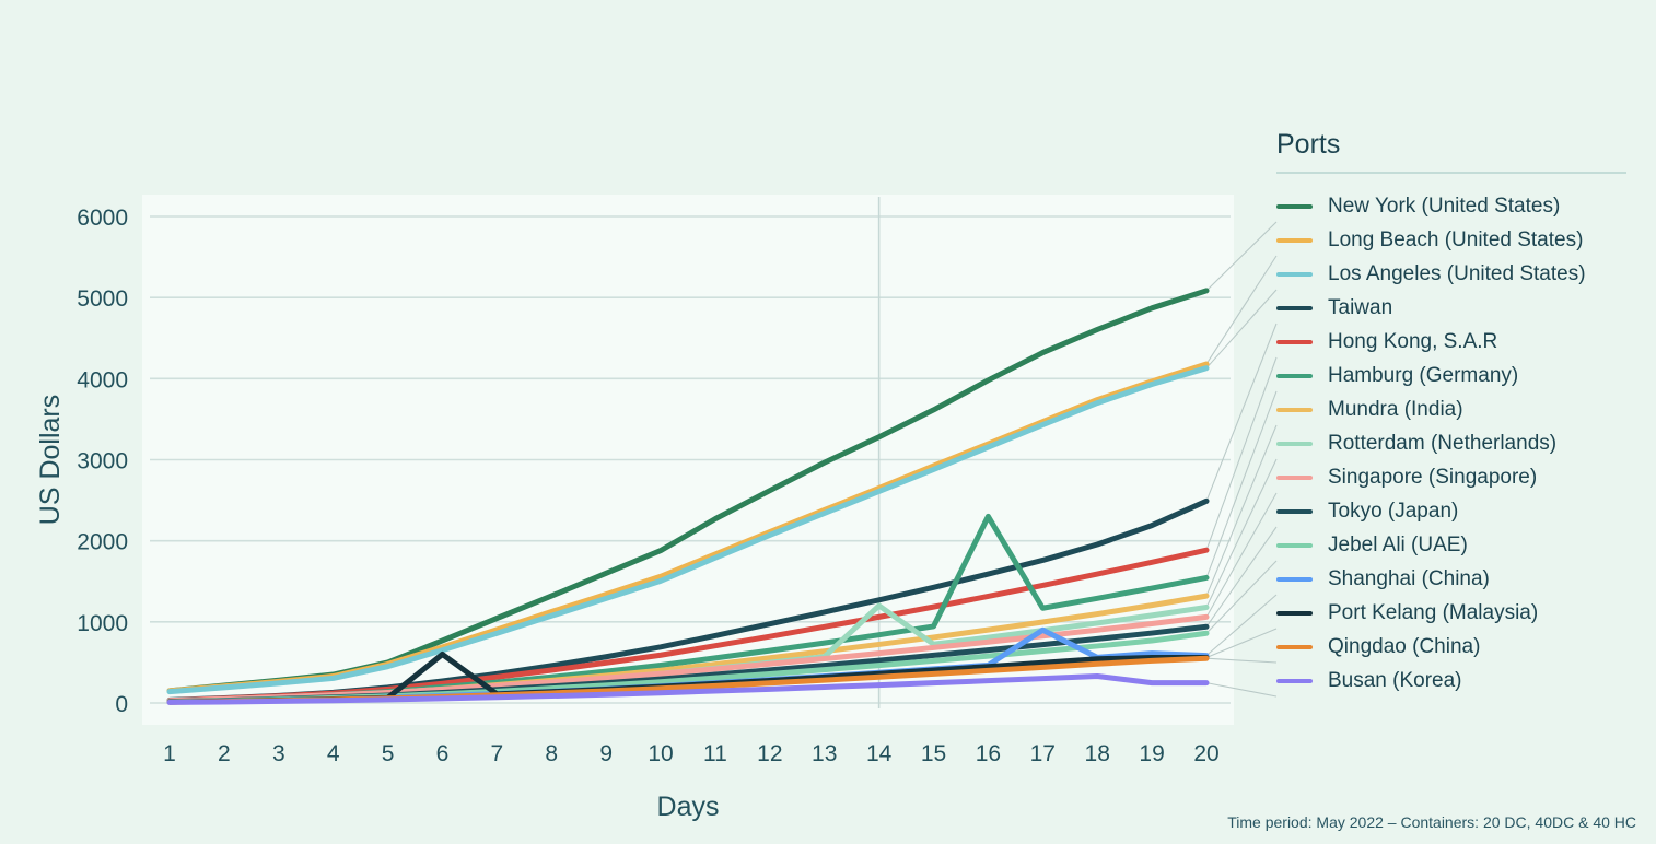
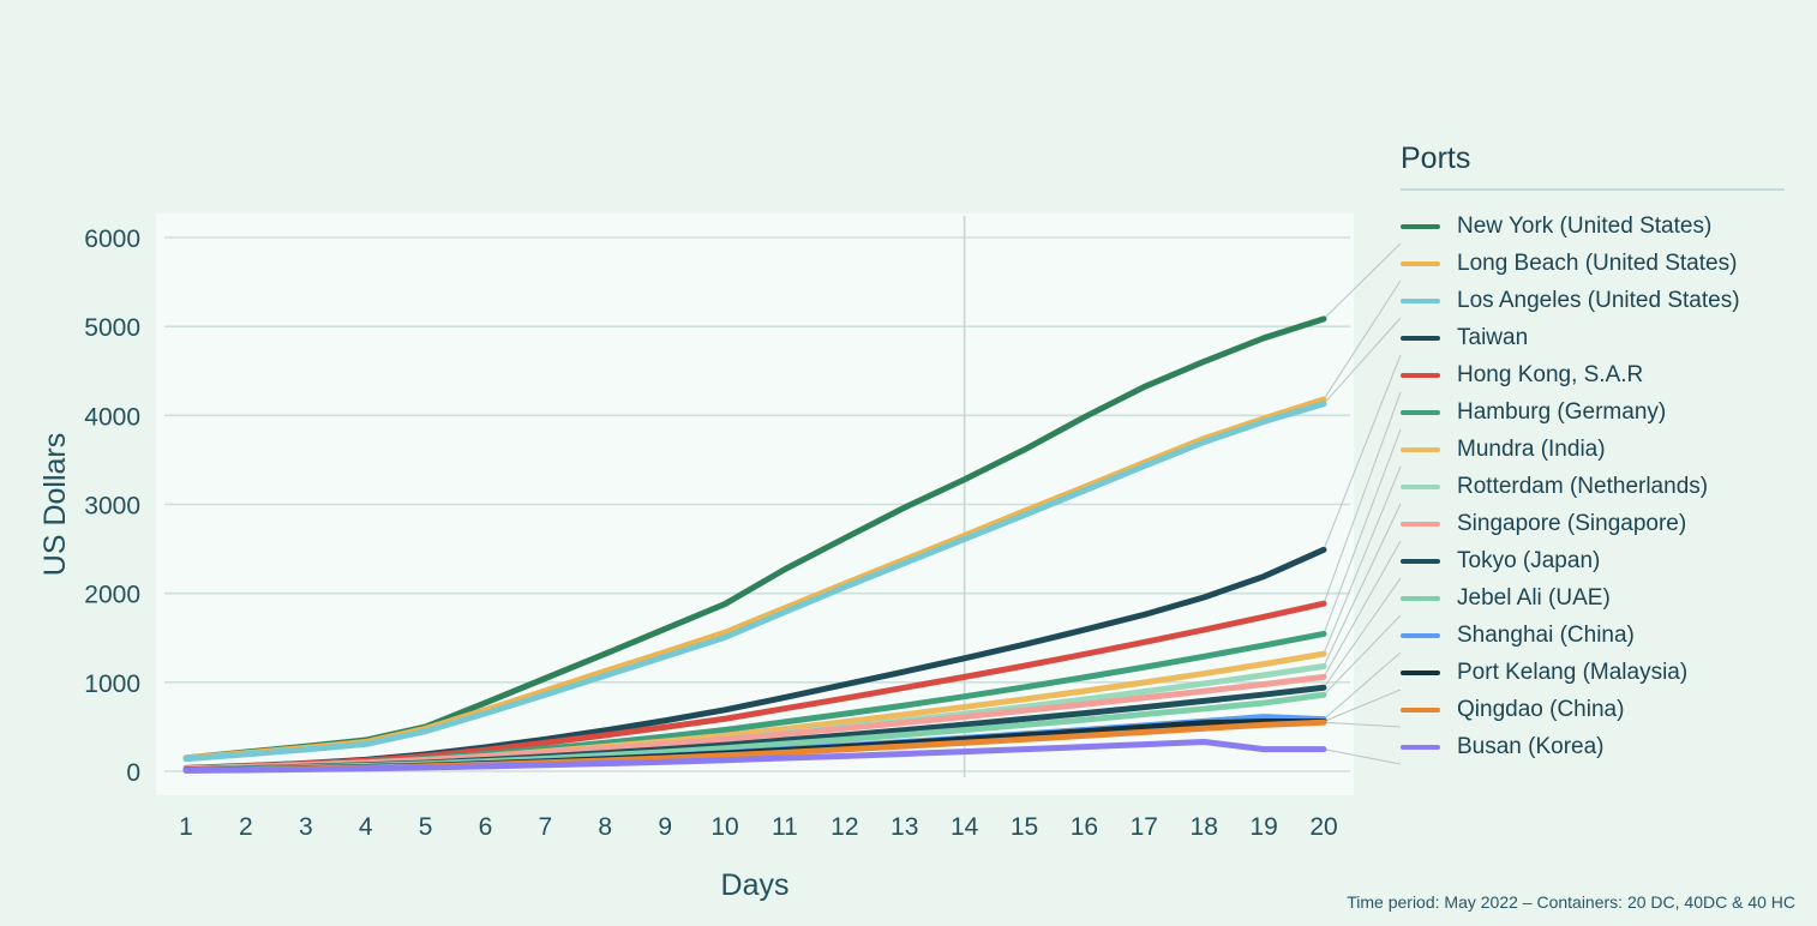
Port Kelang (Malaysia)/6: 600 -> 100
Rotterdam (Netherlands)/14: 1200 -> 600
Hamburg (Germany)/16: 2300 -> 1100
Shanghai (China)/17: 900 -> 500
